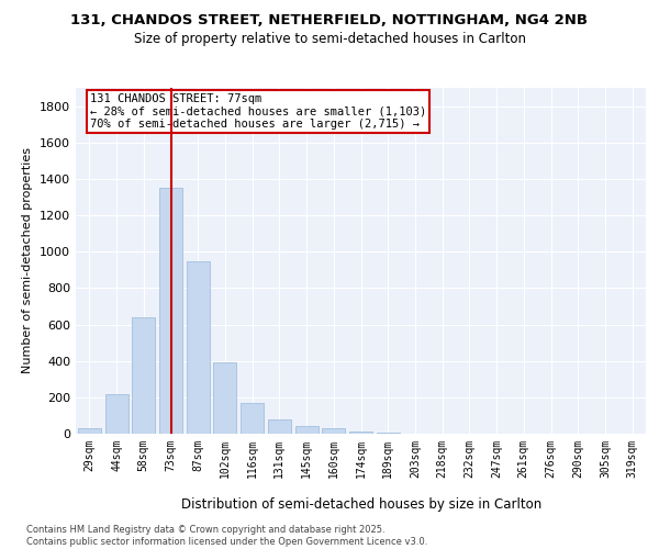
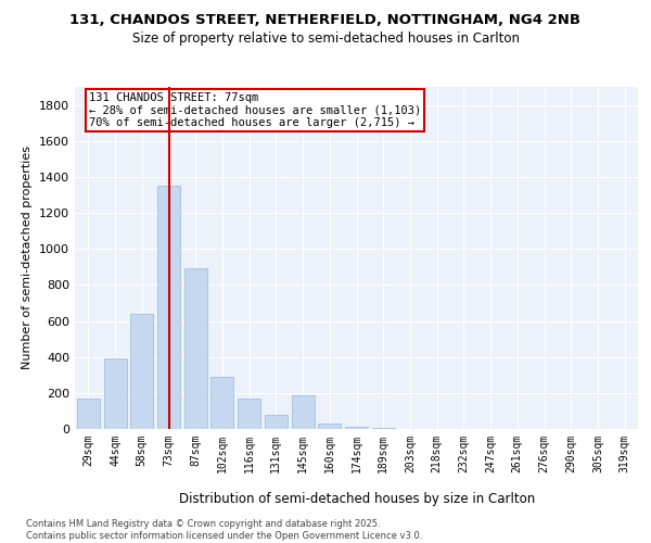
29sqm: 30 -> 170
44sqm: 220 -> 390
87sqm: 950 -> 890
102sqm: 390 -> 290
145sqm: 40 -> 190
